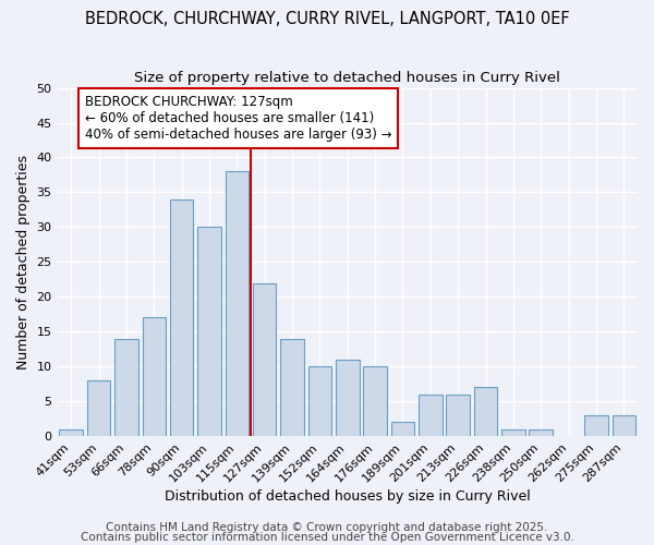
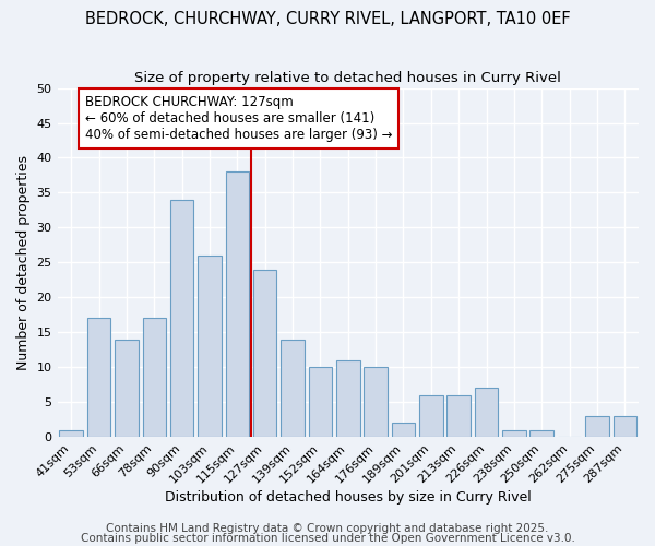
53sqm: 8 -> 17
103sqm: 30 -> 26
127sqm: 22 -> 24
